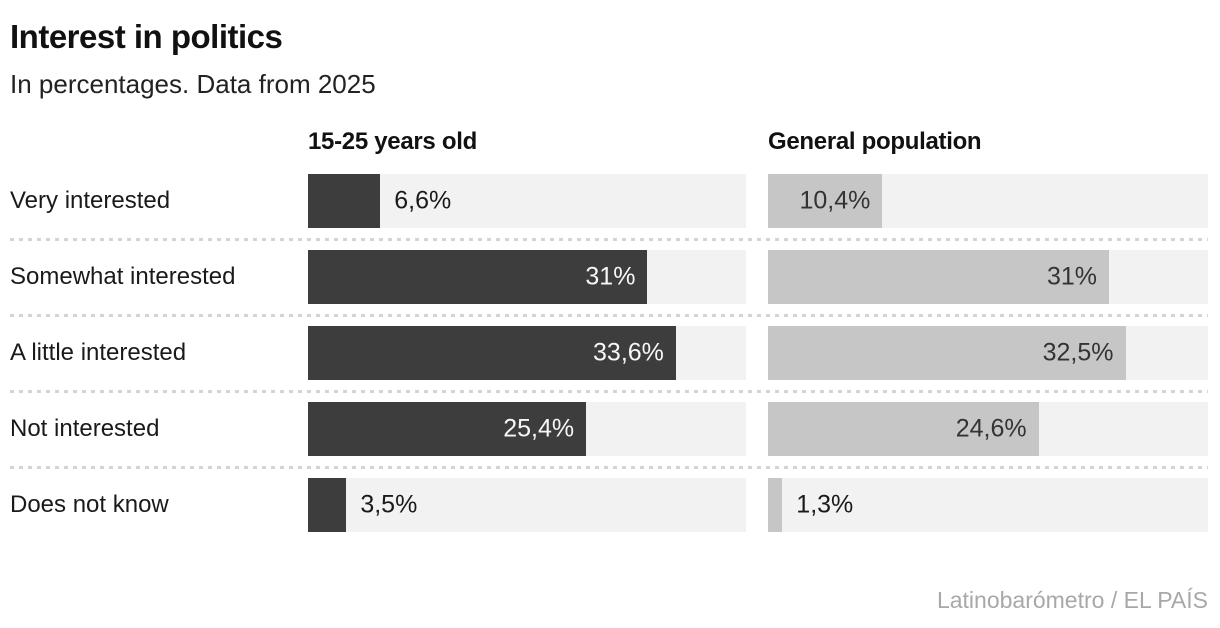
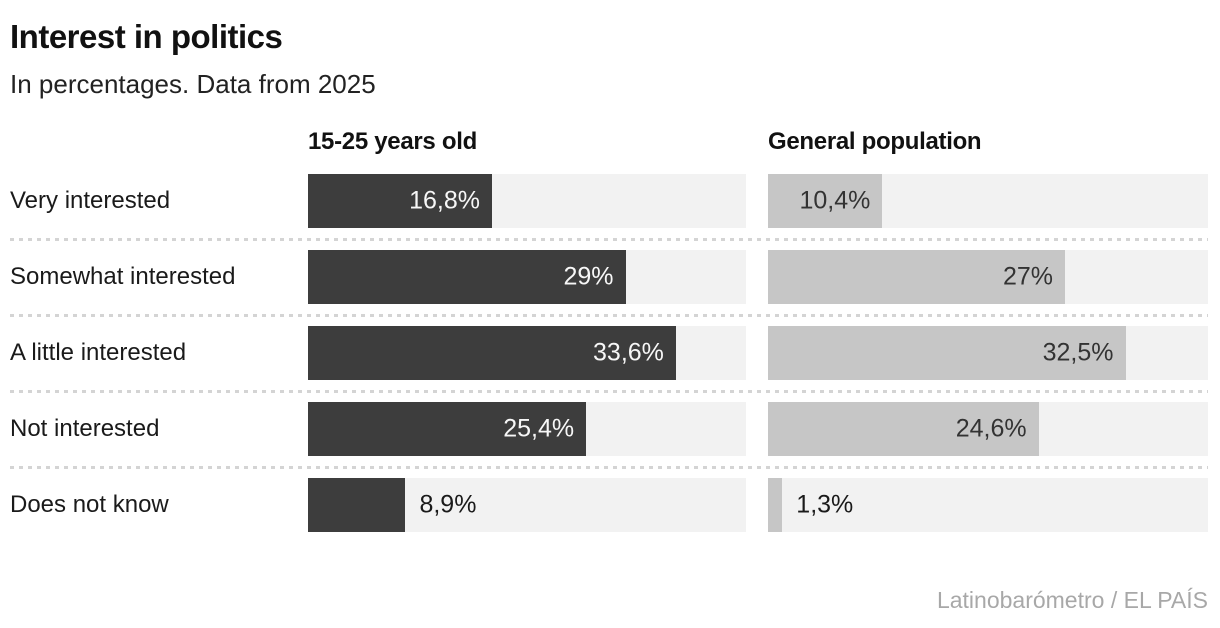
15-25 years old/Very interested: 6,6% -> 16,8%
15-25 years old/Somewhat interested: 31% -> 29%
General population/Somewhat interested: 31% -> 27%
15-25 years old/Does not know: 3,5% -> 8,9%
